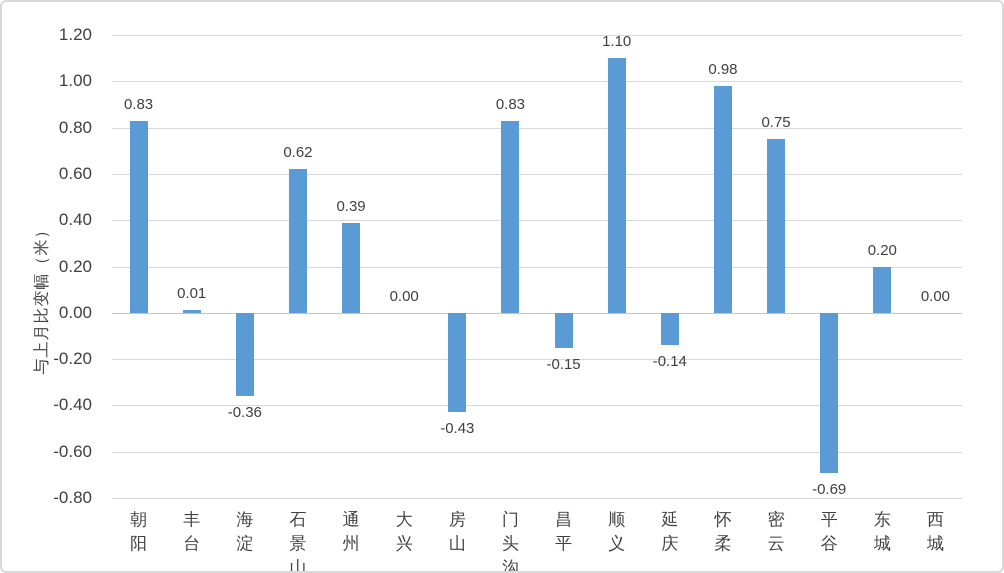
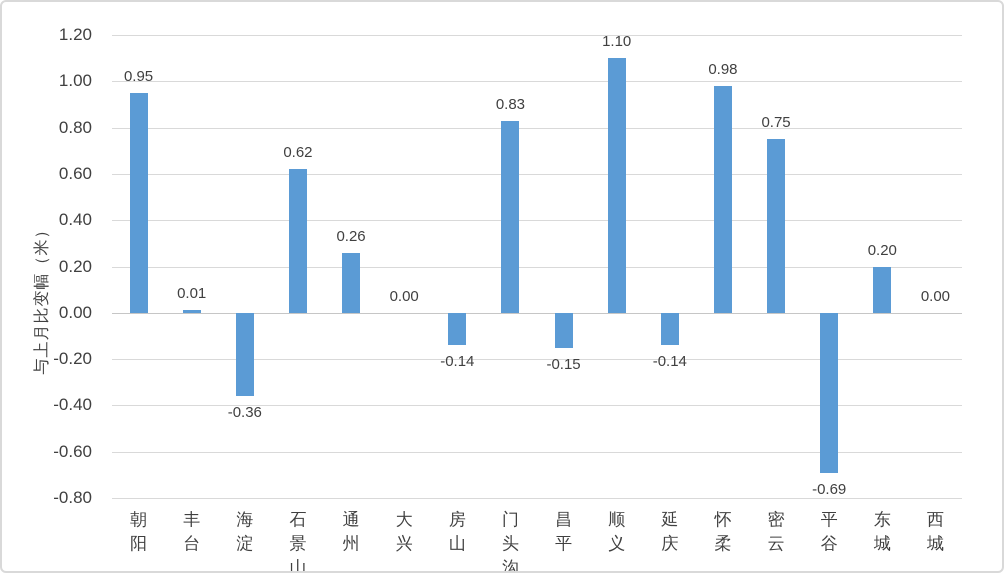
朝阳: 0.83 -> 0.95
通州: 0.39 -> 0.26
房山: -0.43 -> -0.14
